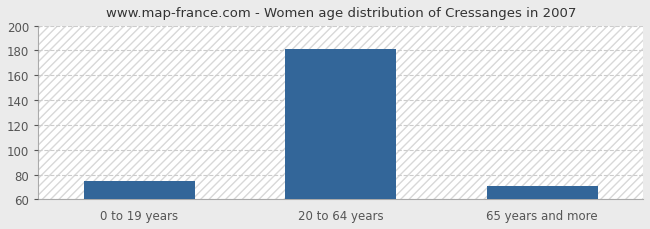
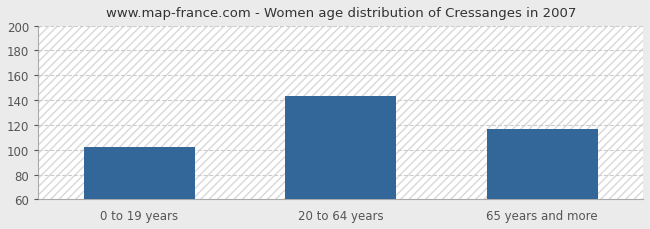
0 to 19 years: 75 -> 102
20 to 64 years: 181 -> 143
65 years and more: 71 -> 117
